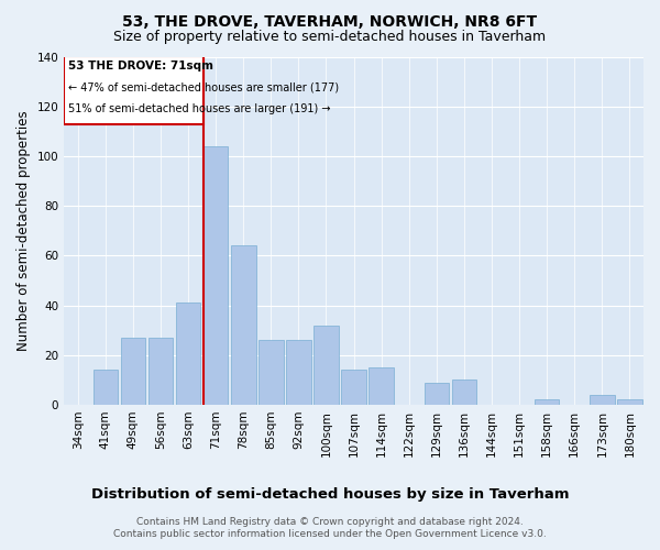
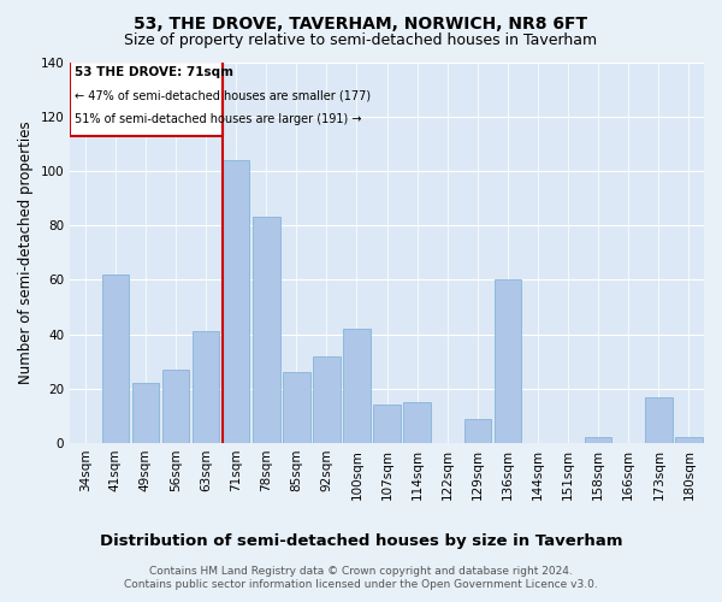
41sqm: 14 -> 62
49sqm: 27 -> 22
78sqm: 64 -> 83
92sqm: 26 -> 32
100sqm: 32 -> 42
136sqm: 10 -> 60
173sqm: 4 -> 17
